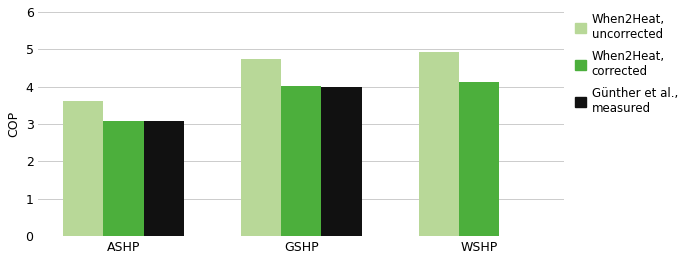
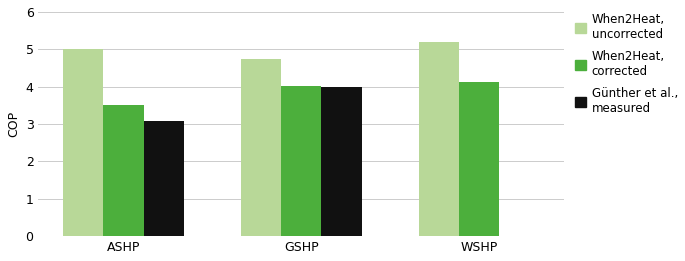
When2Heat, uncorrected/ASHP: 3.62 -> 5.00
When2Heat, corrected/ASHP: 3.07 -> 3.50
When2Heat, uncorrected/WSHP: 4.92 -> 5.20
